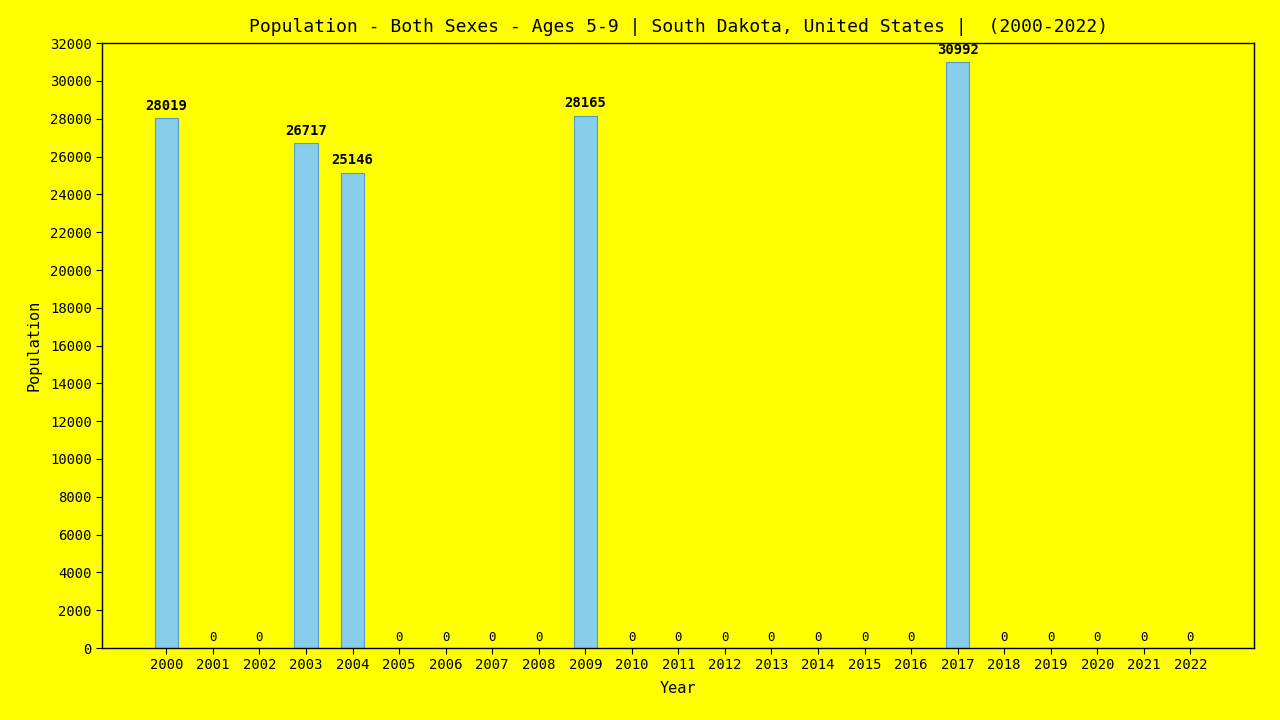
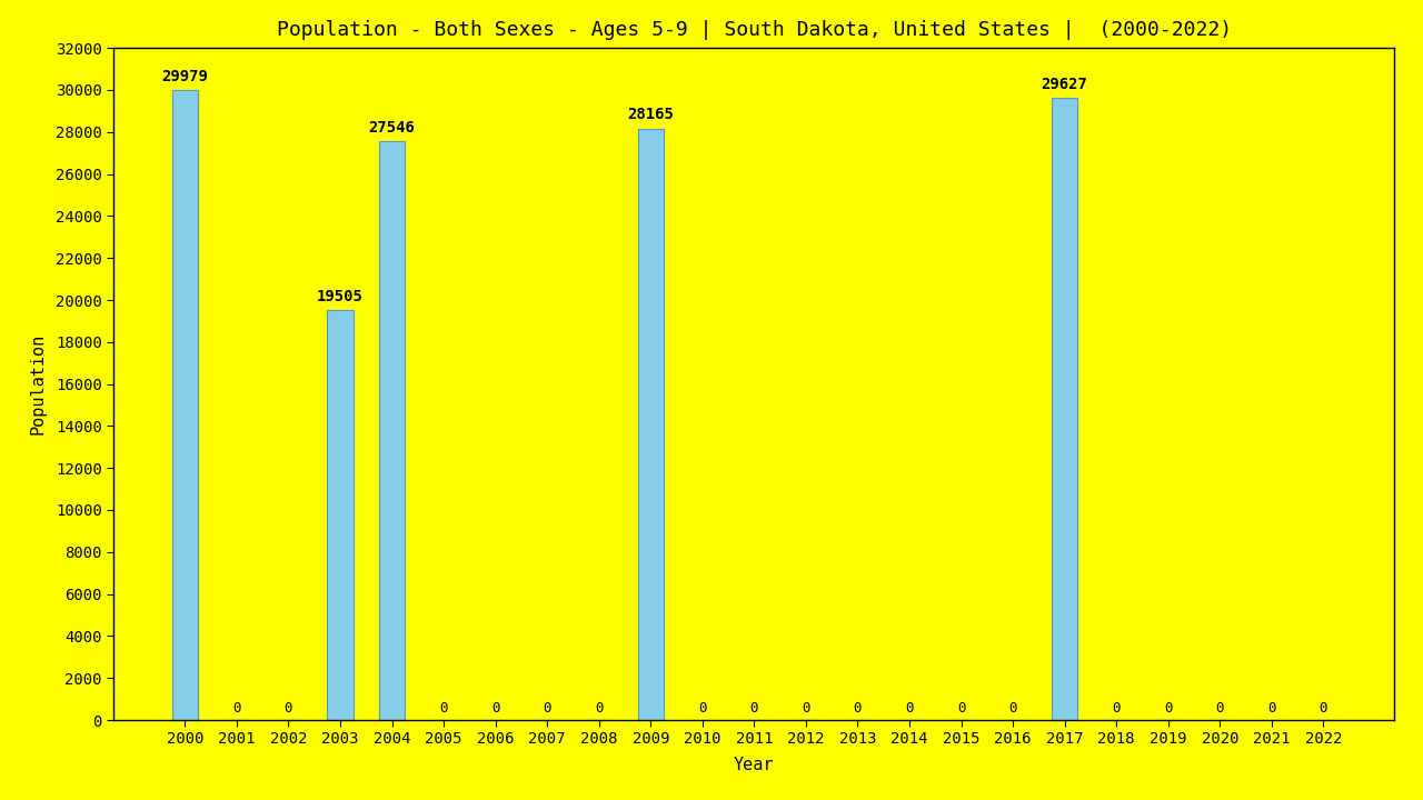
2000: 28019 -> 29979
2003: 26717 -> 19505
2004: 25146 -> 27546
2017: 30992 -> 29627
